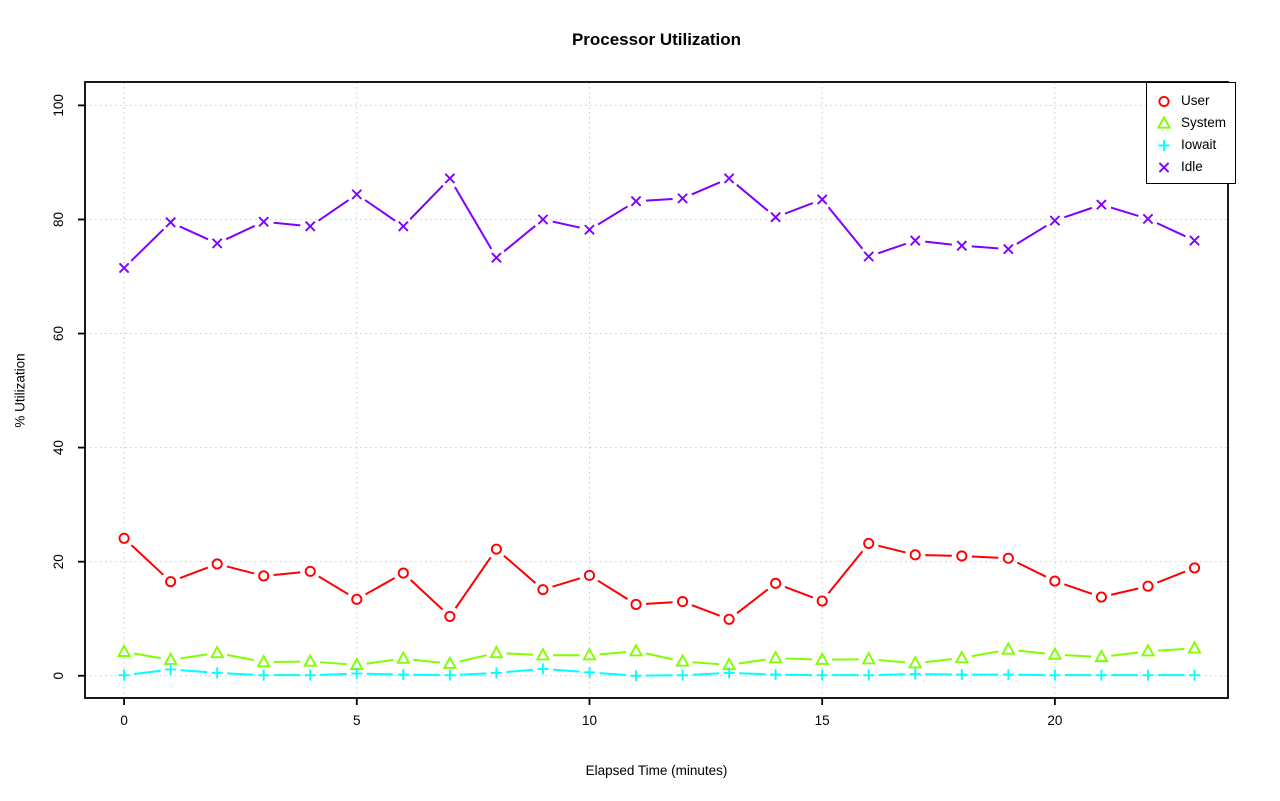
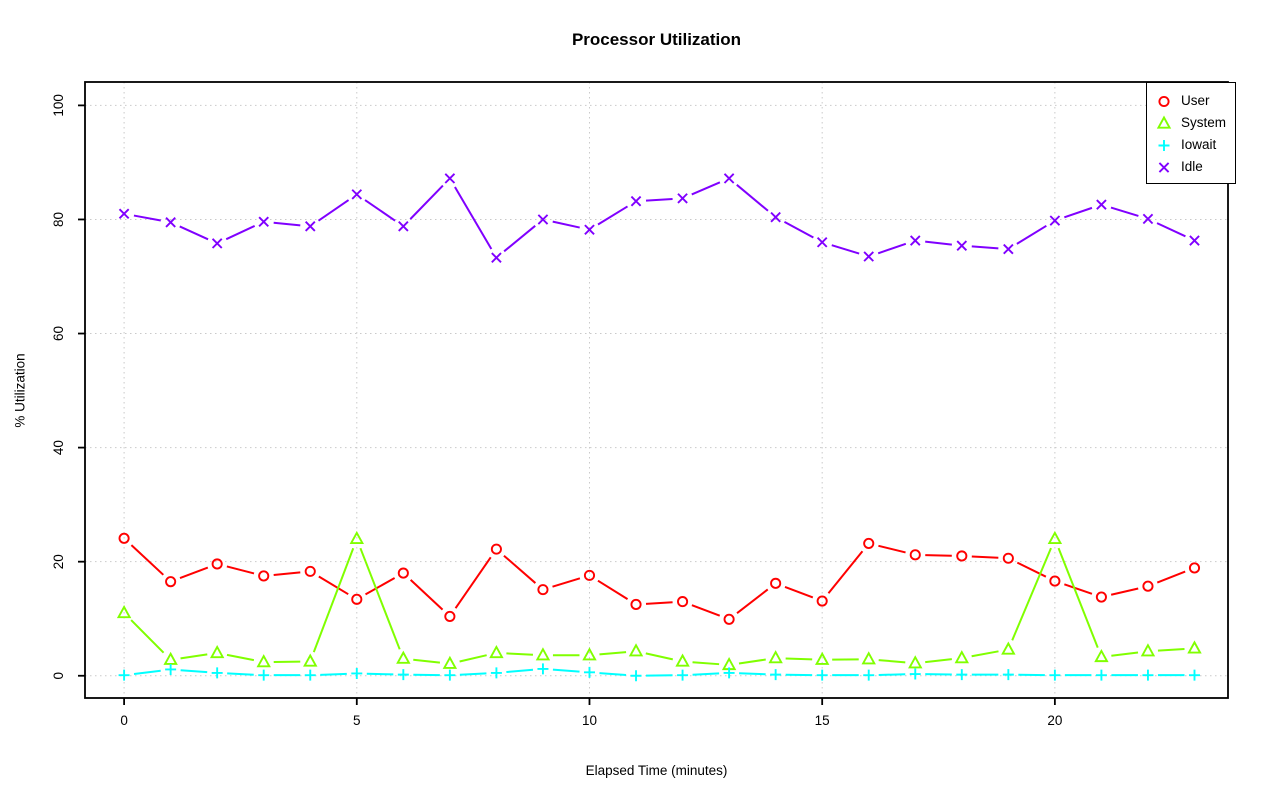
System/0: 4 -> 11
Idle/0: 72 -> 81
System/5: 2 -> 24
Idle/15: 84 -> 76
System/20: 4 -> 24
